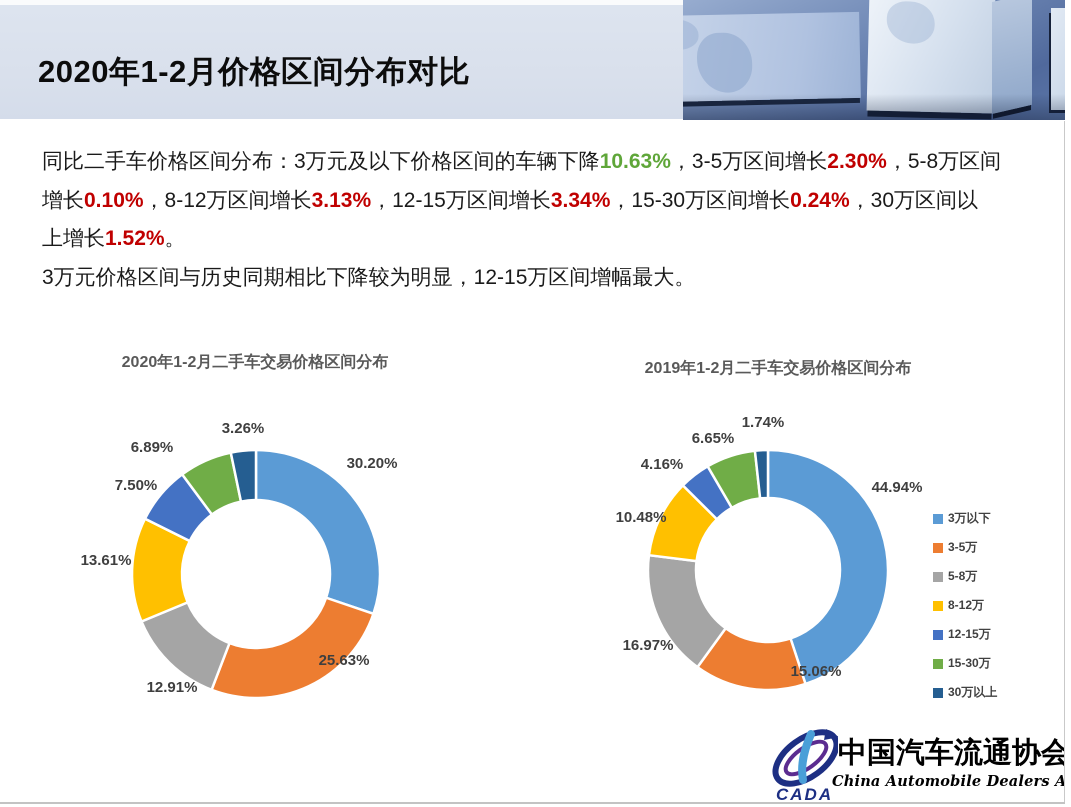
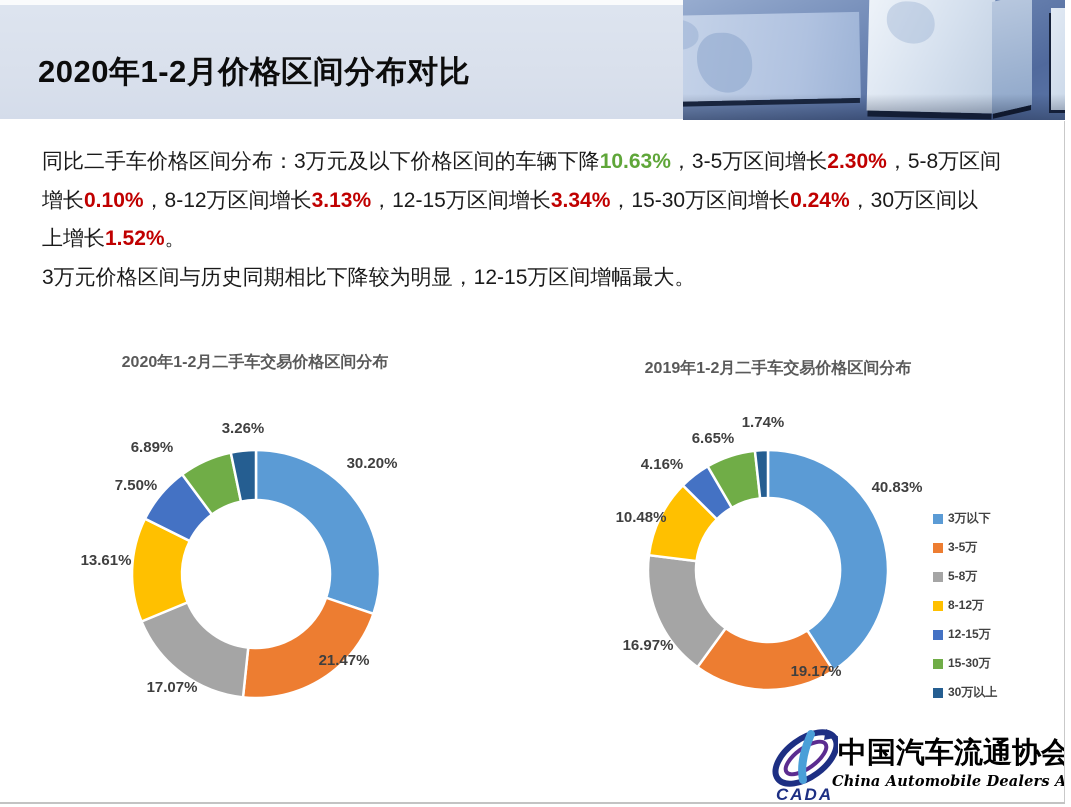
2020年1-2月二手车交易价格区间分布/3-5万: 25.63% -> 21.47%
2020年1-2月二手车交易价格区间分布/5-8万: 12.91% -> 17.07%
2019年1-2月二手车交易价格区间分布/3万以下: 44.94% -> 40.83%
2019年1-2月二手车交易价格区间分布/3-5万: 15.06% -> 19.17%
